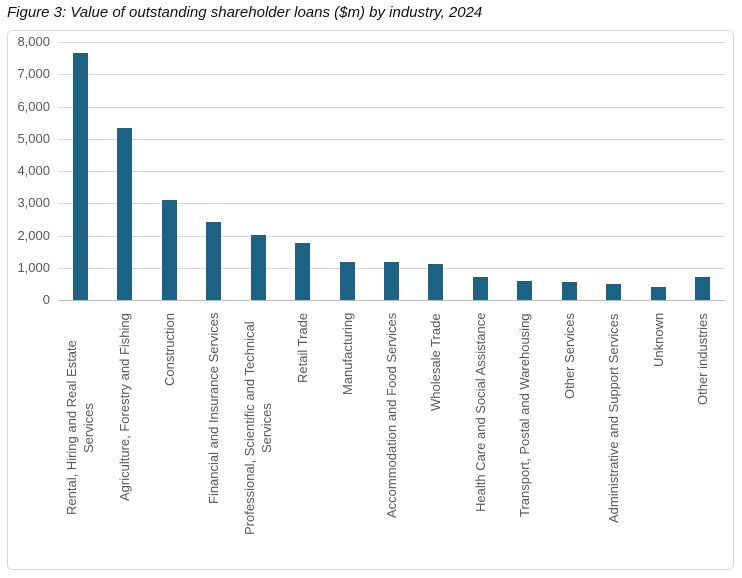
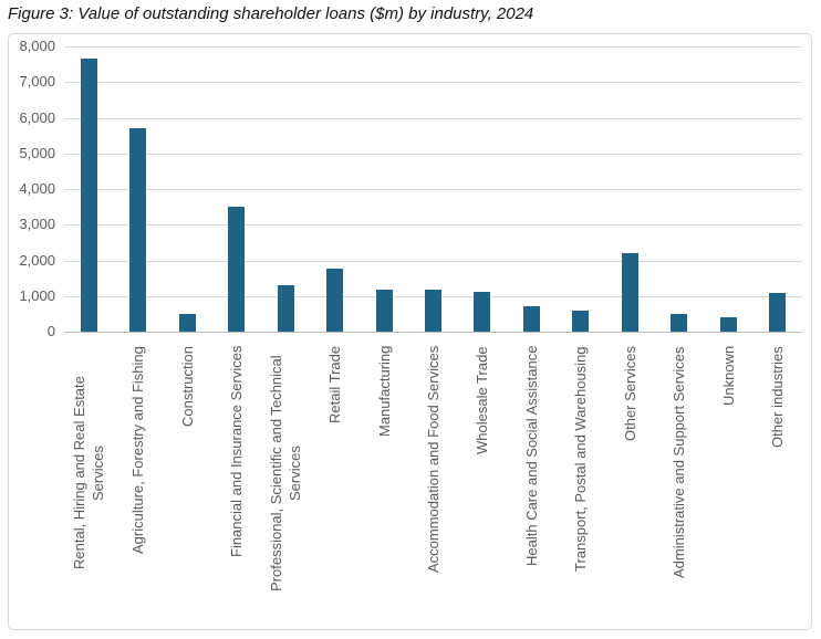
Agriculture, Forestry and Fishing: 5300 -> 5700
Construction: 3100 -> 500
Financial and Insurance Services: 2400 -> 3500
Professional, Scientific and Technical Services: 2000 -> 1300
Other Services: 600 -> 2200
Other industries: 700 -> 1100
